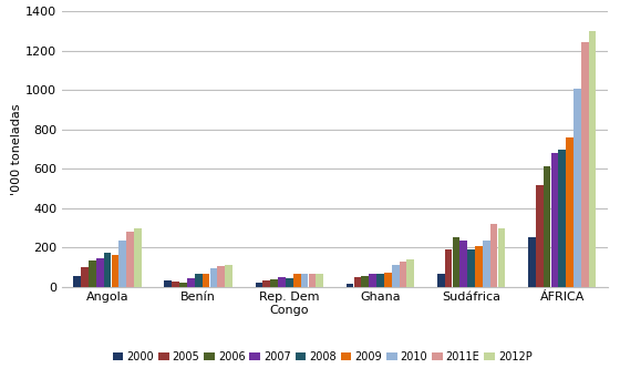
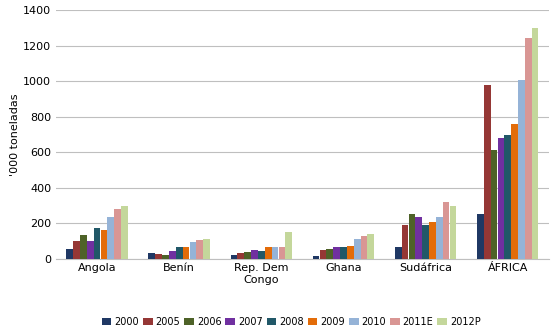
2007/Angola: 140 -> 100
2012P/Rep. Dem Congo: 70 -> 150
2005/ÁFRICA: 520 -> 980
